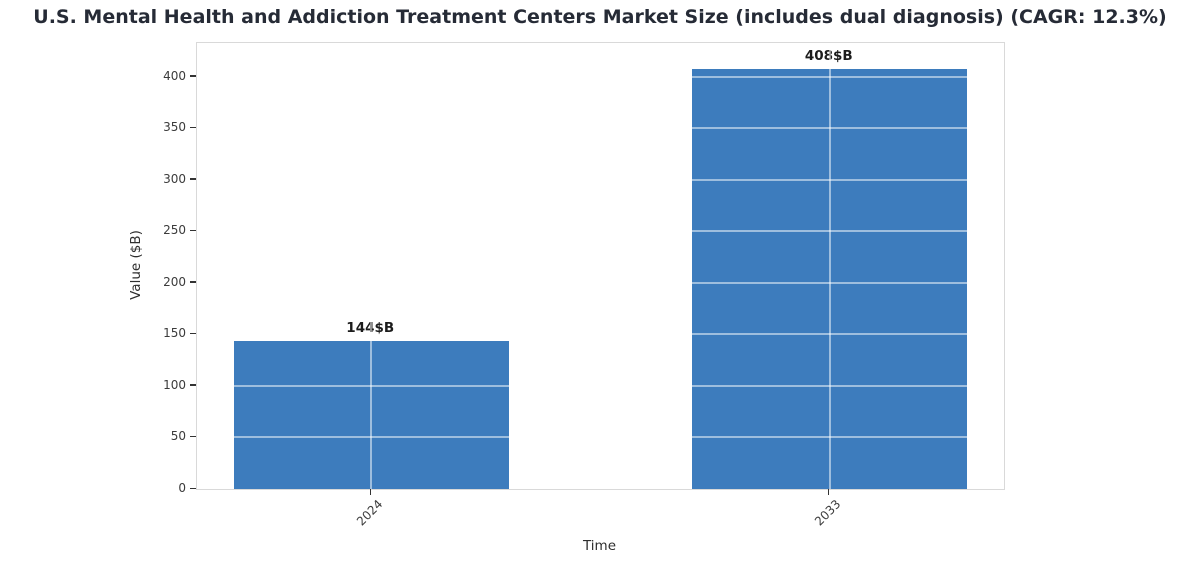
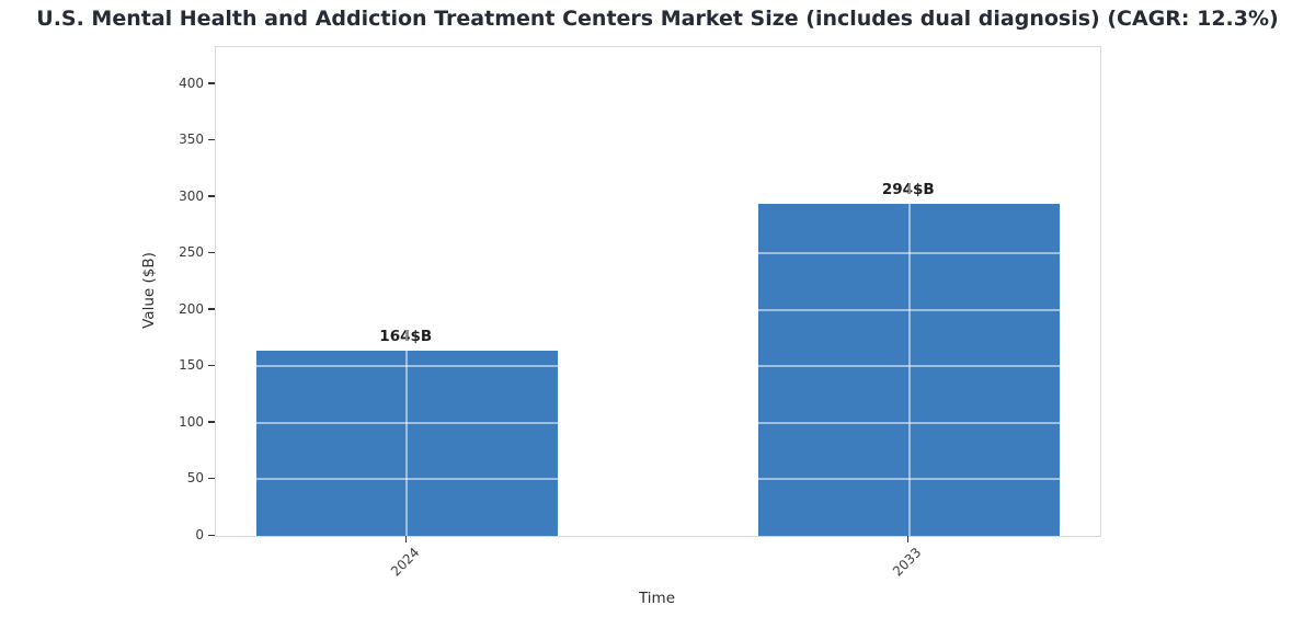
2024: 144 -> 164
2033: 408 -> 294
